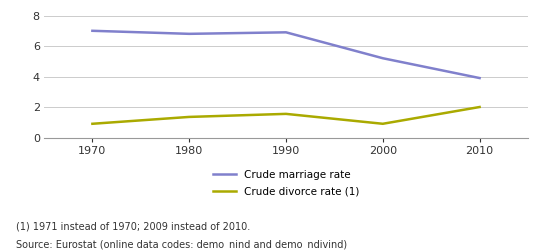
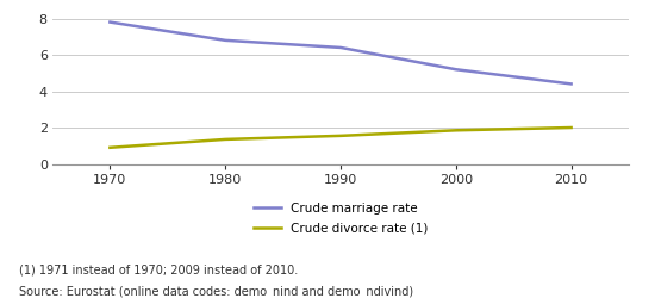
Crude marriage rate/1970: 7.0 -> 7.8
Crude marriage rate/1990: 6.9 -> 6.4
Crude divorce rate (1)/2000: 0.9 -> 1.9
Crude marriage rate/2010: 3.9 -> 4.4
